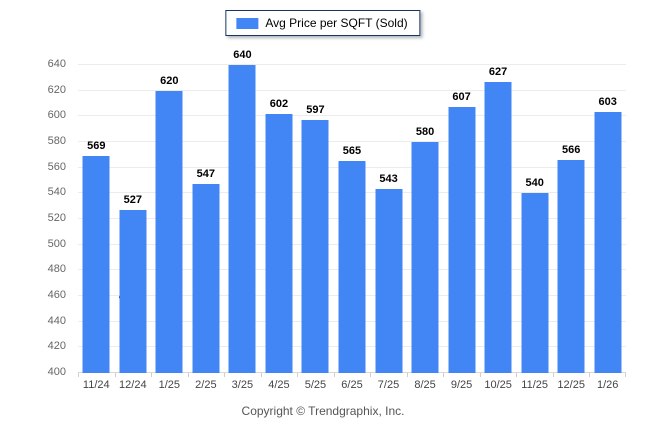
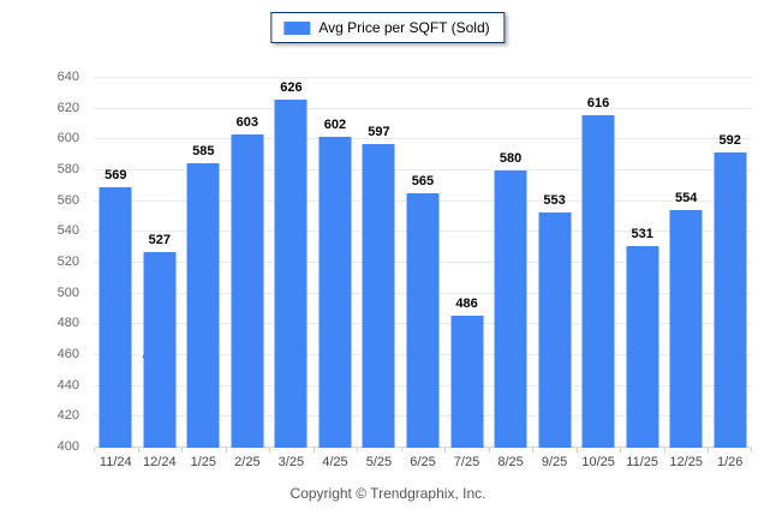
1/25: 620 -> 585
2/25: 547 -> 603
3/25: 640 -> 626
7/25: 543 -> 486
9/25: 607 -> 553
10/25: 627 -> 616
11/25: 540 -> 531
12/25: 566 -> 554
1/26: 603 -> 592
